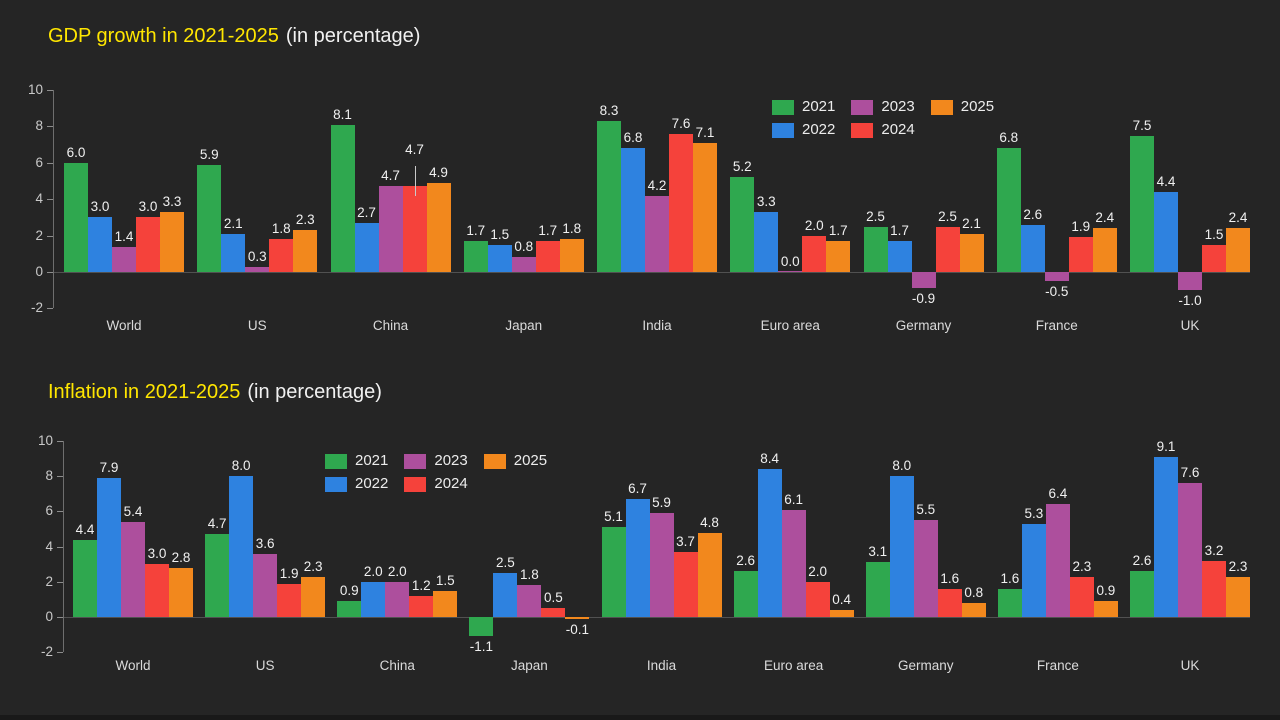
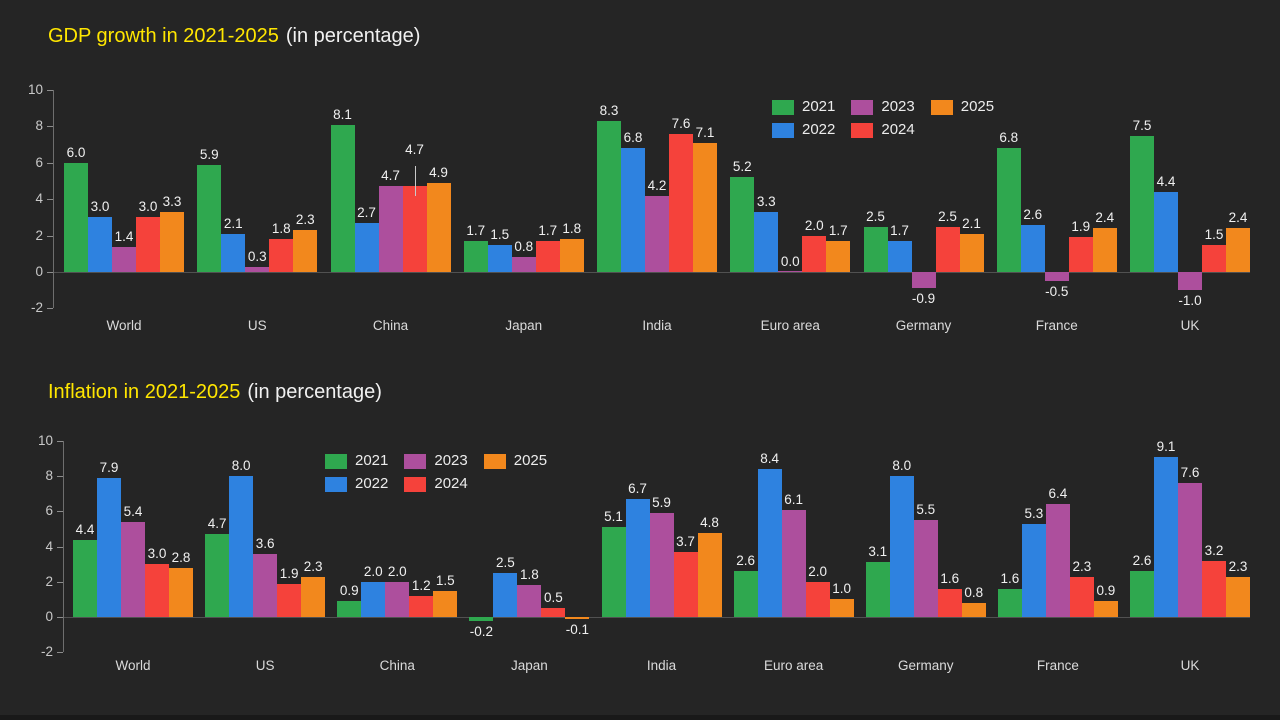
Inflation in 2021-2025/2021/Japan: -1.1 -> -0.2
Inflation in 2021-2025/2025/Euro area: 0.4 -> 1.0
